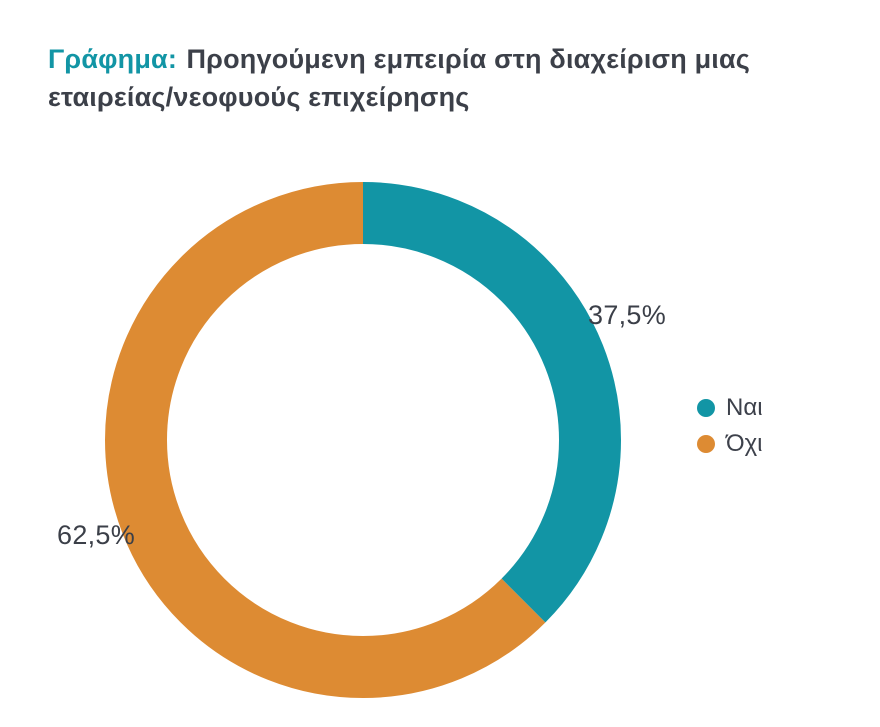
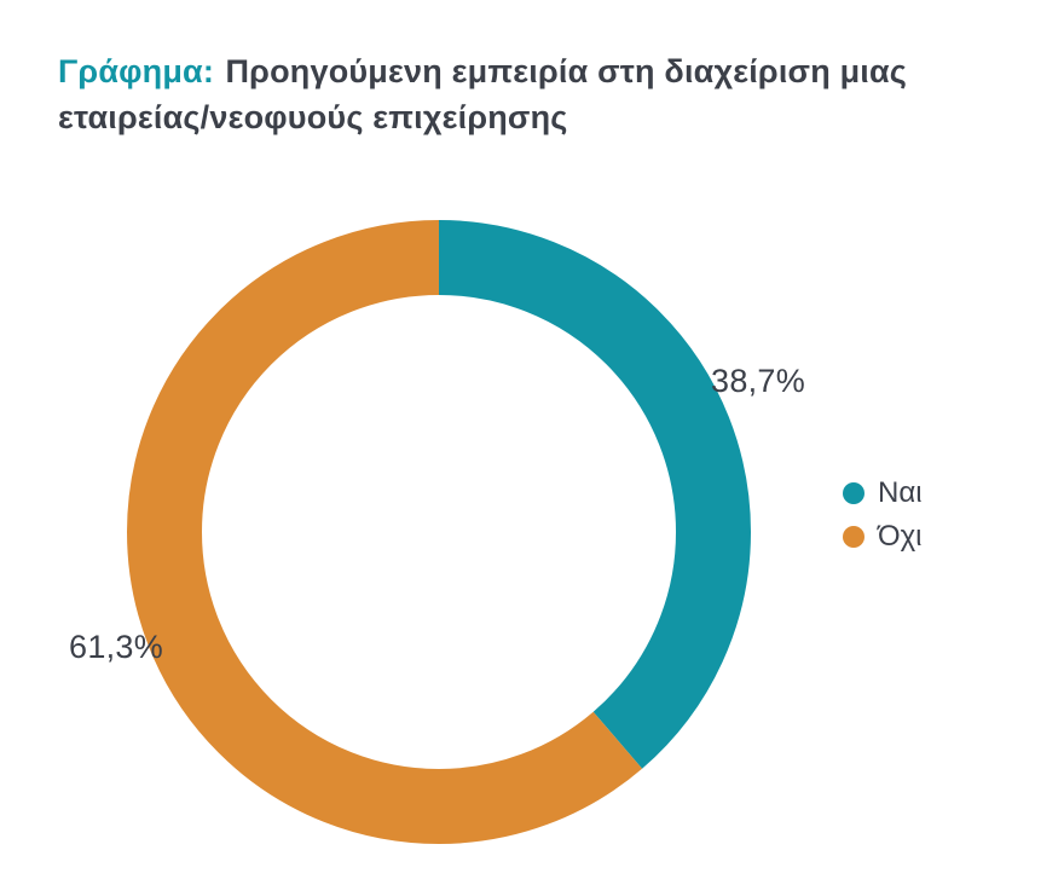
Ναι: 37,5% -> 38,7%
Όχι: 62,5% -> 61,3%
